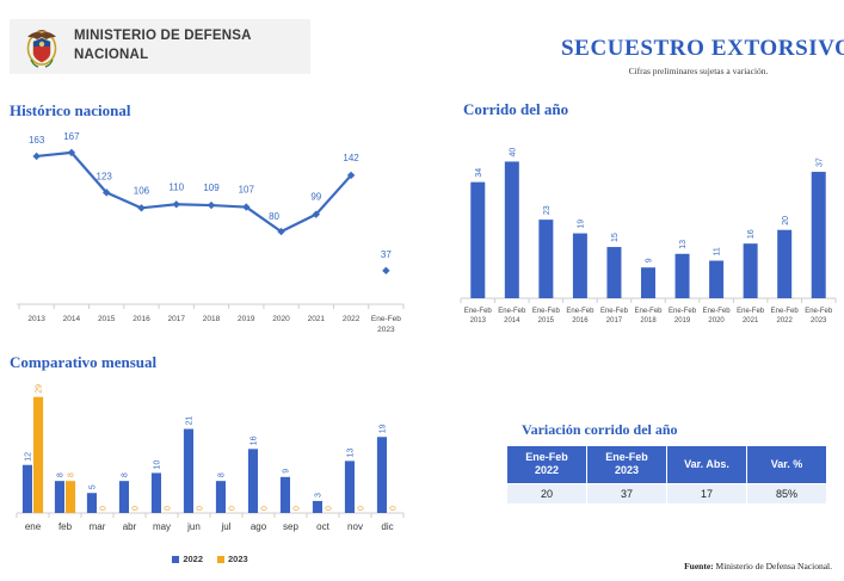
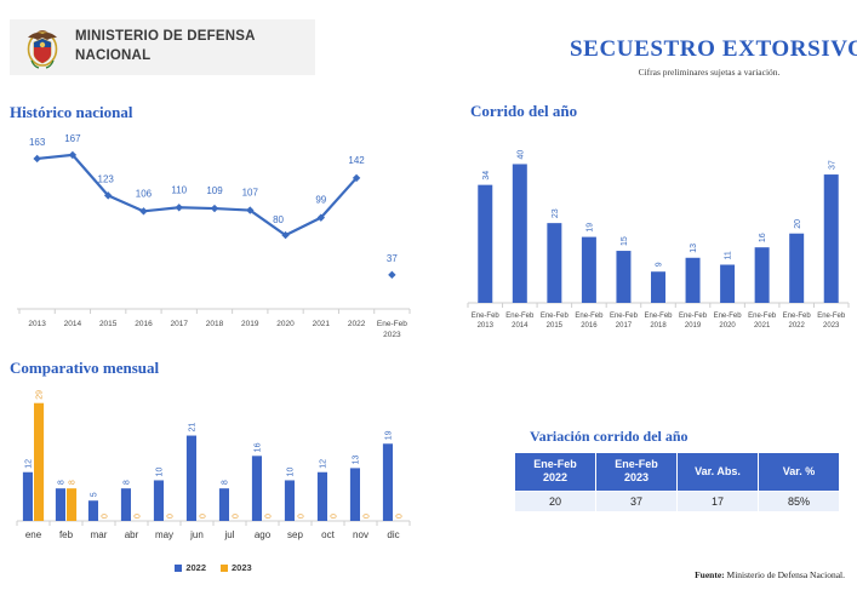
Comparativo mensual/2022/sep: 9 -> 10
Comparativo mensual/2022/oct: 3 -> 12
